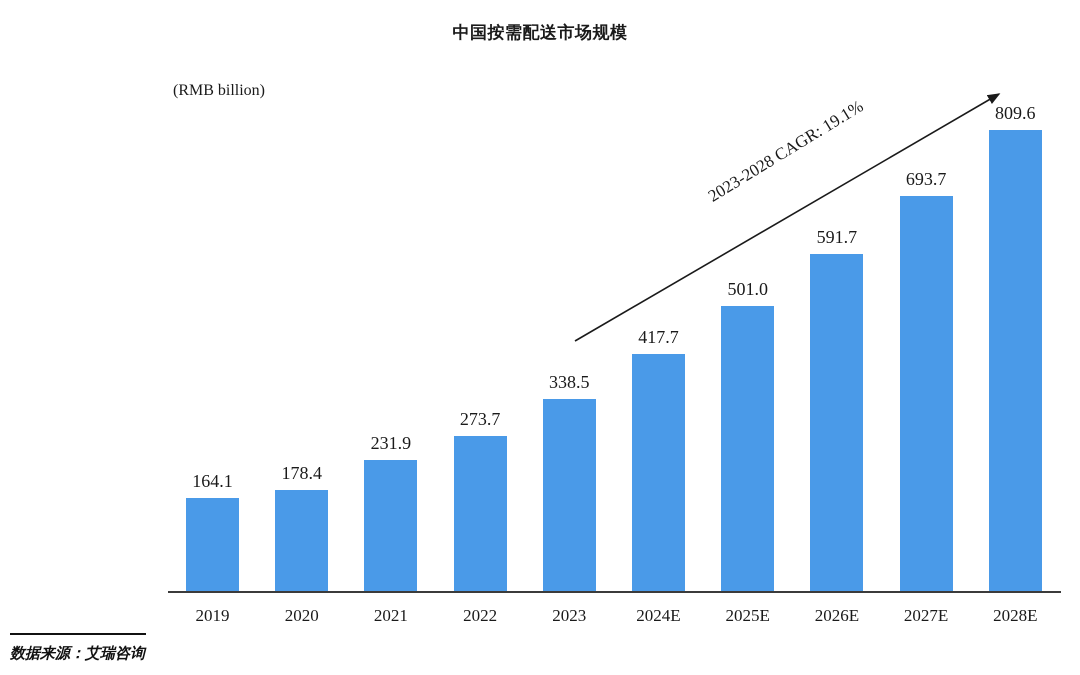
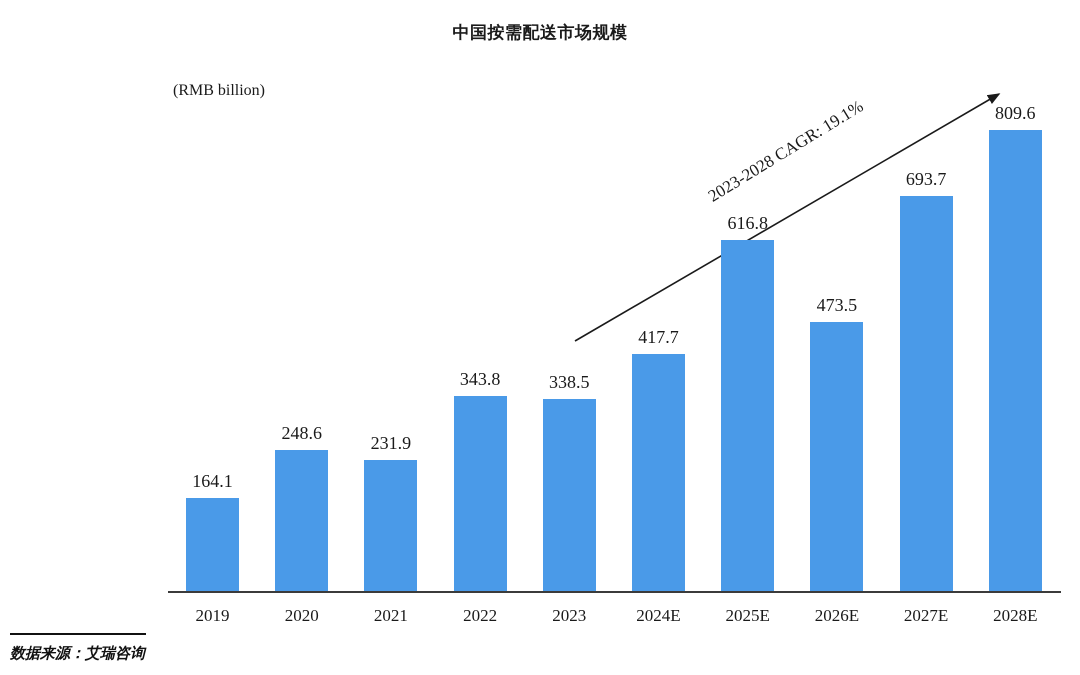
2020: 178.4 -> 248.6
2022: 273.7 -> 343.8
2025E: 501.0 -> 616.8
2026E: 591.7 -> 473.5
